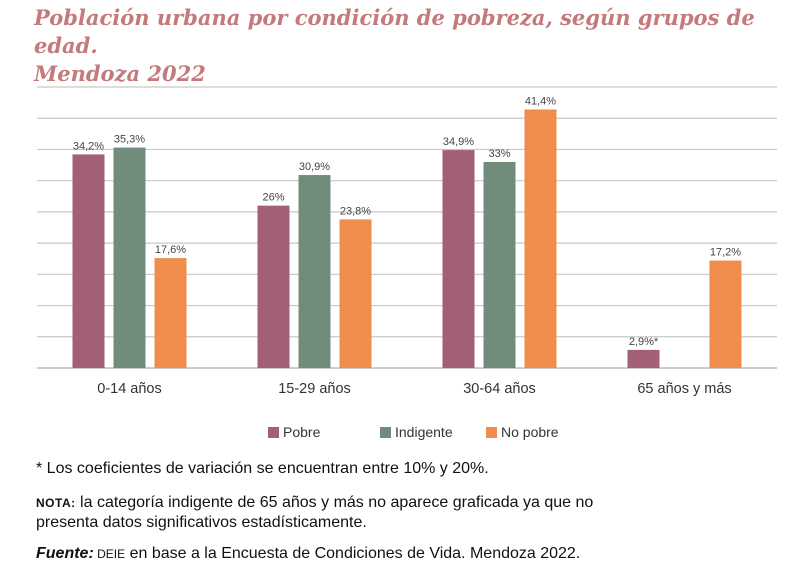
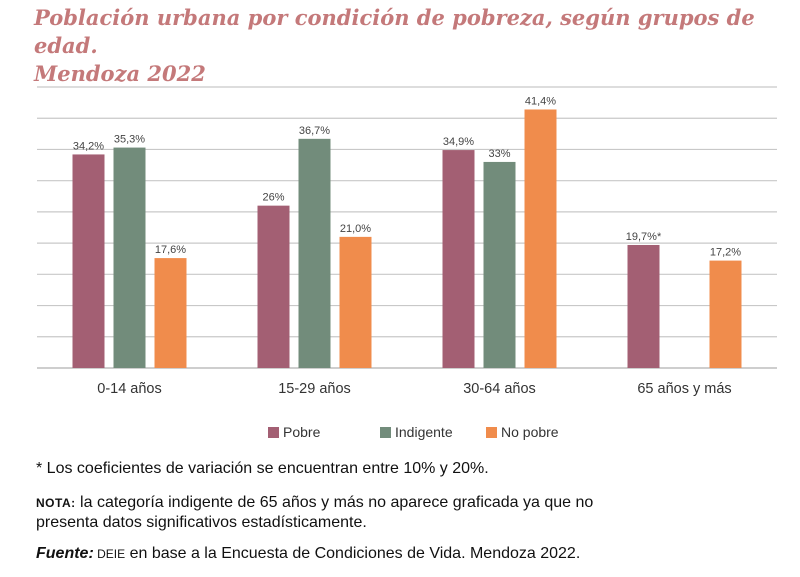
Indigente/15-29 años: 30,9% -> 36,7%
No pobre/15-29 años: 23,8% -> 21,0%
Pobre/65 años y más: 2,9 -> 19,7
